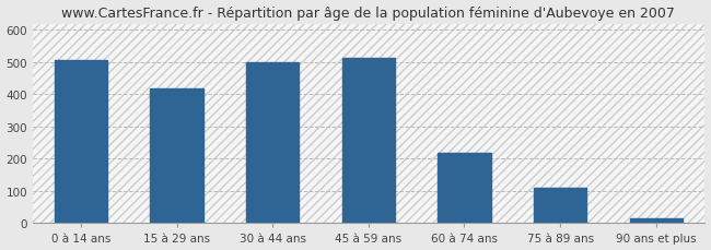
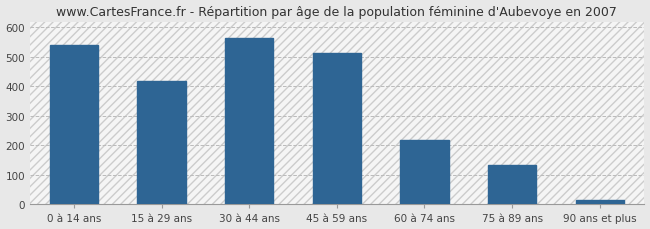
0 à 14 ans: 507 -> 540
30 à 44 ans: 499 -> 565
75 à 89 ans: 111 -> 135
